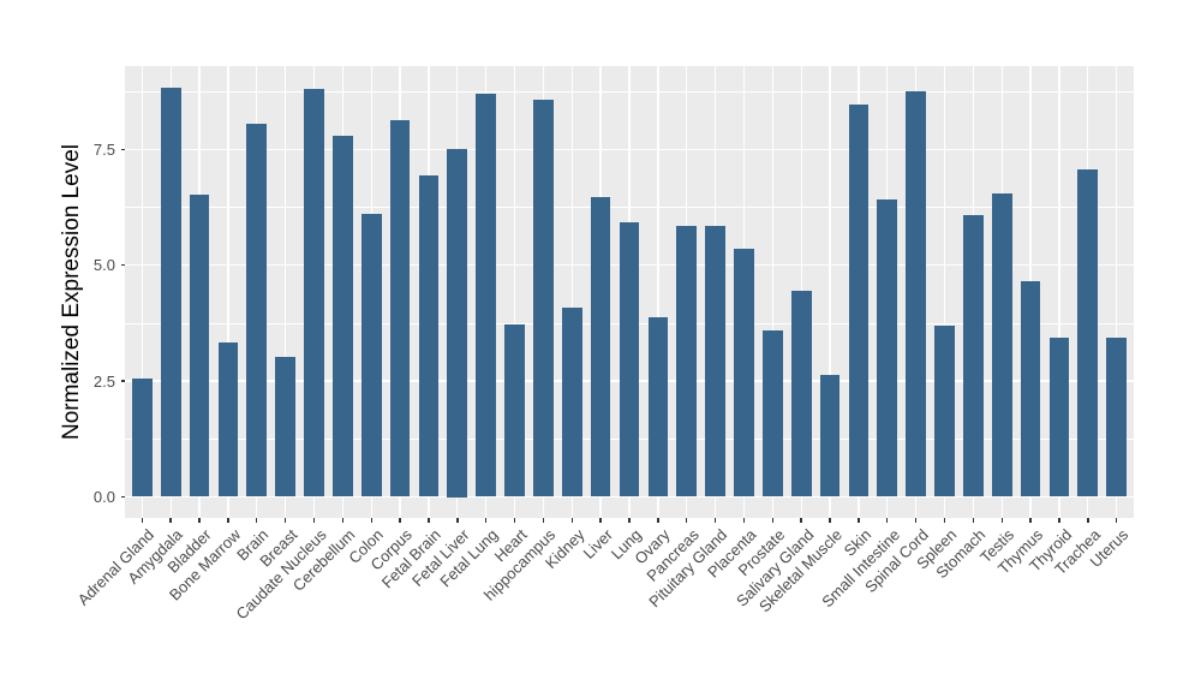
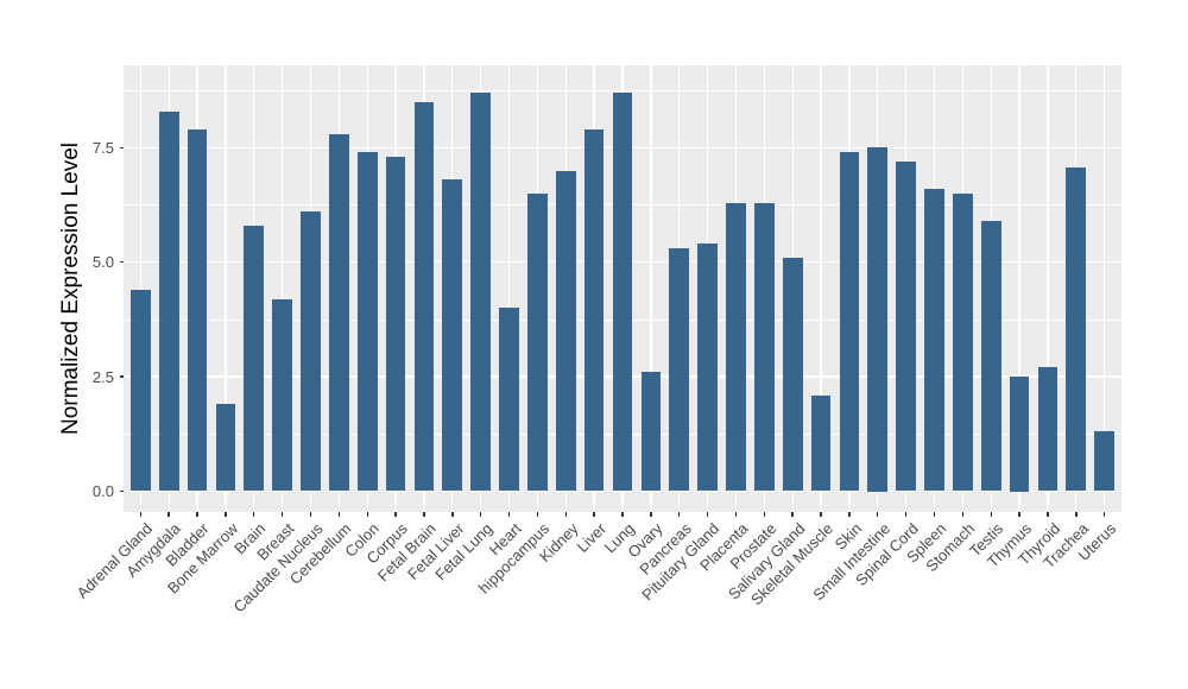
Adrenal Gland: 2.5 -> 4.4
Amygdala: 8.8 -> 8.3
Bladder: 6.5 -> 7.9
Bone Marrow: 3.3 -> 1.9
Brain: 8.1 -> 5.8
Breast: 3.0 -> 4.2
Caudate Nucleus: 8.8 -> 6.1
Colon: 6.1 -> 7.4
Corpus: 8.1 -> 7.3
Fetal Brain: 6.9 -> 8.5
Fetal Liver: 7.5 -> 6.8
Heart: 3.7 -> 4.0
hippocampus: 8.6 -> 6.5
Kidney: 4.1 -> 7.0
Liver: 6.5 -> 7.9
Lung: 5.9 -> 8.7
Ovary: 3.9 -> 2.6
Pancreas: 5.8 -> 5.3
Pituitary Gland: 5.8 -> 5.4
Placenta: 5.3 -> 6.3
Prostate: 3.6 -> 6.3
Salivary Gland: 4.5 -> 5.1
Skeletal Muscle: 2.6 -> 2.1
Skin: 8.5 -> 7.4
Small Intestine: 6.4 -> 7.5
Spinal Cord: 8.8 -> 7.2
Spleen: 3.7 -> 6.6
Stomach: 6.1 -> 6.5
Testis: 6.6 -> 5.9
Thymus: 4.7 -> 2.5
Thyroid: 3.4 -> 2.7
Uterus: 3.5 -> 1.3
